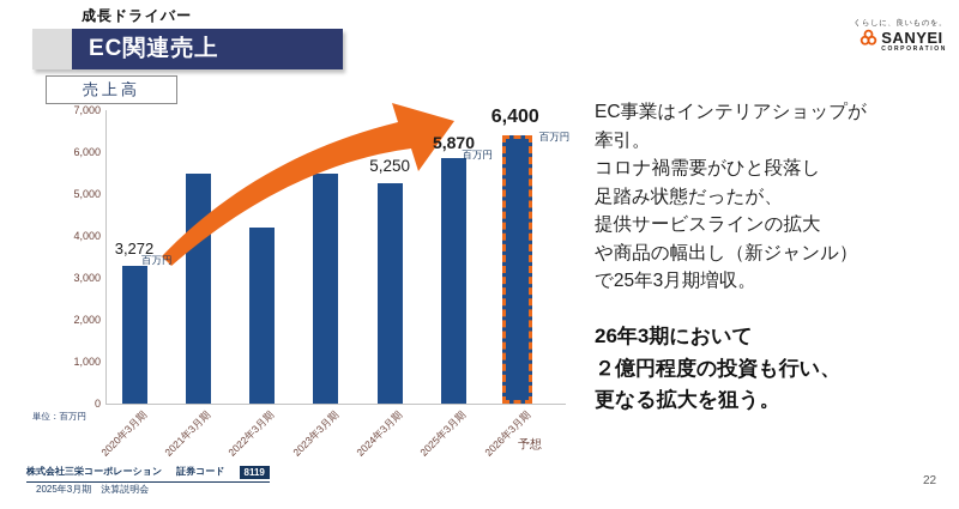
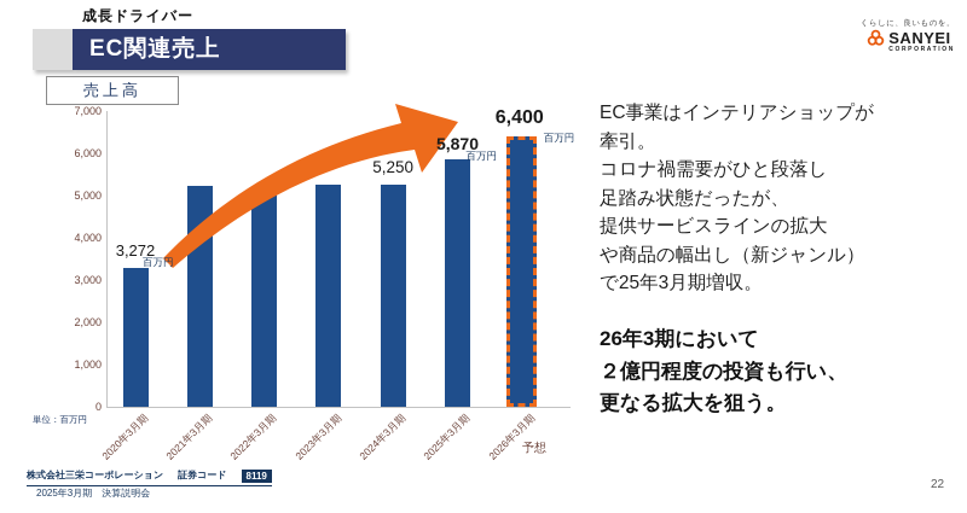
2021年3月期: 5500 -> 5200
2022年3月期: 4200 -> 5200
2023年3月期: 5500 -> 5300
